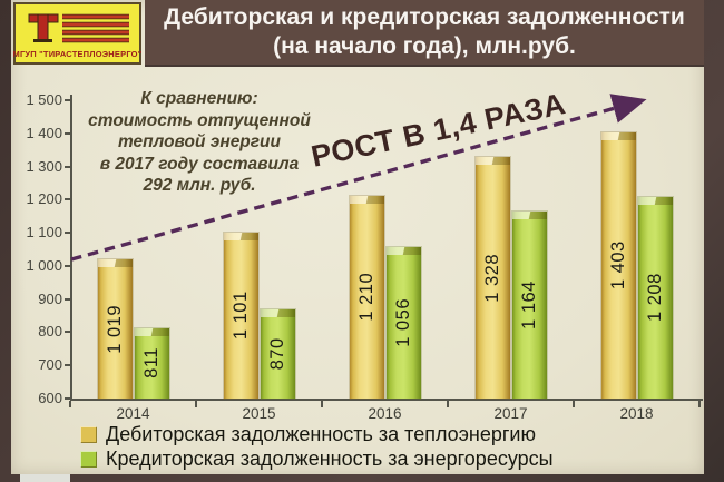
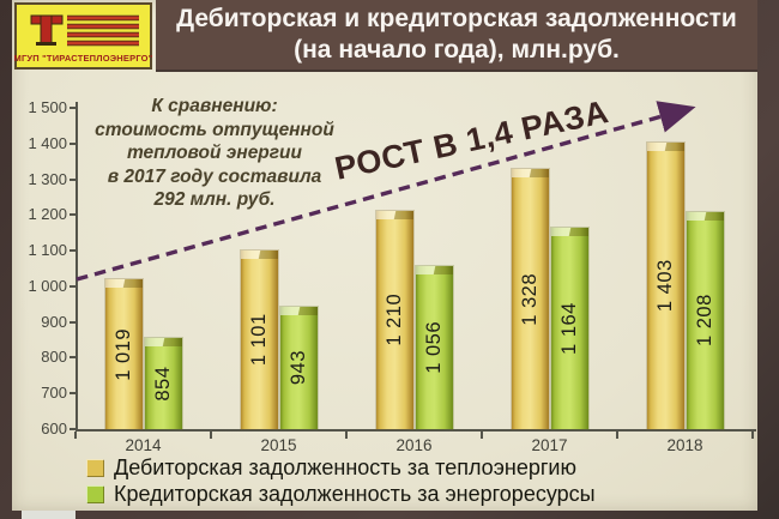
Кредиторская задолженность за энергоресурсы/2014: 811 -> 854
Кредиторская задолженность за энергоресурсы/2015: 870 -> 943
